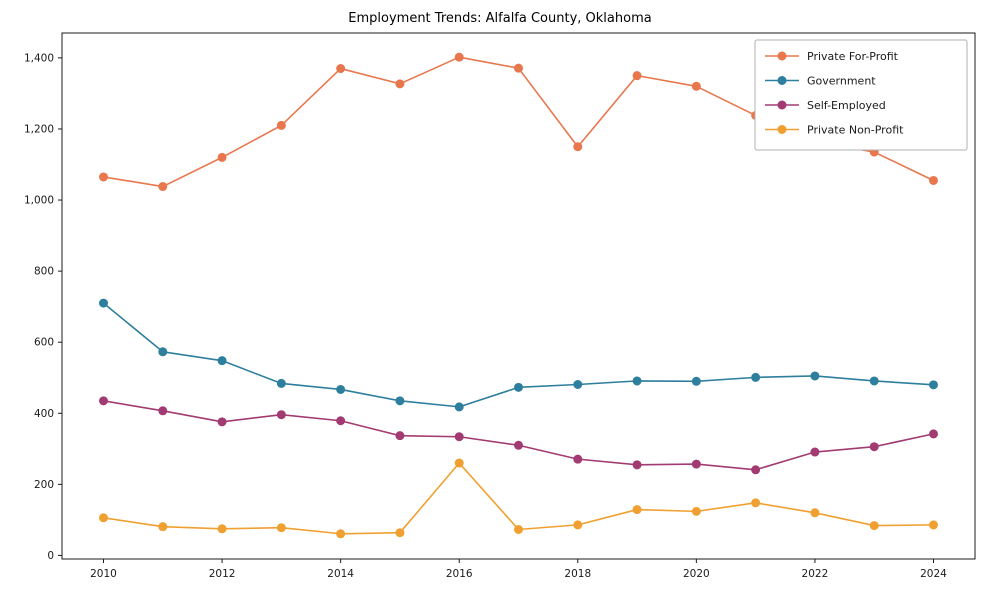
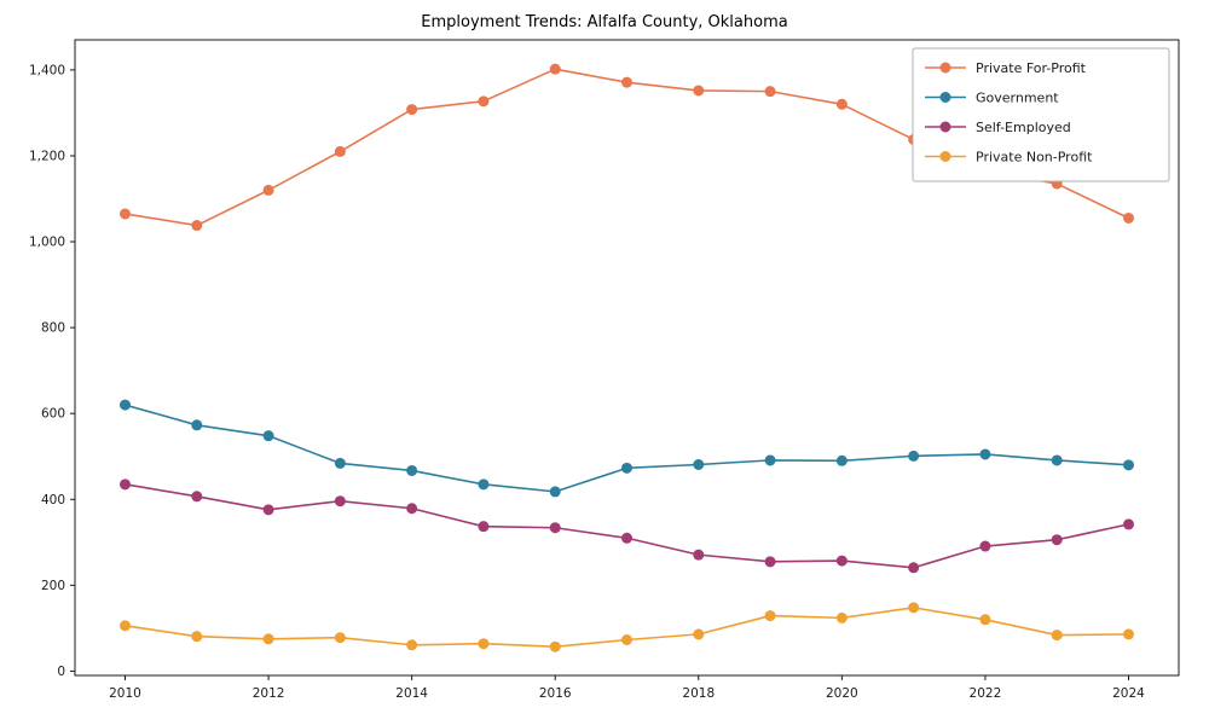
Government/2010: 710 -> 620
Private For-Profit/2014: 1370 -> 1310
Private Non-Profit/2016: 260 -> 60
Private For-Profit/2018: 1150 -> 1350
